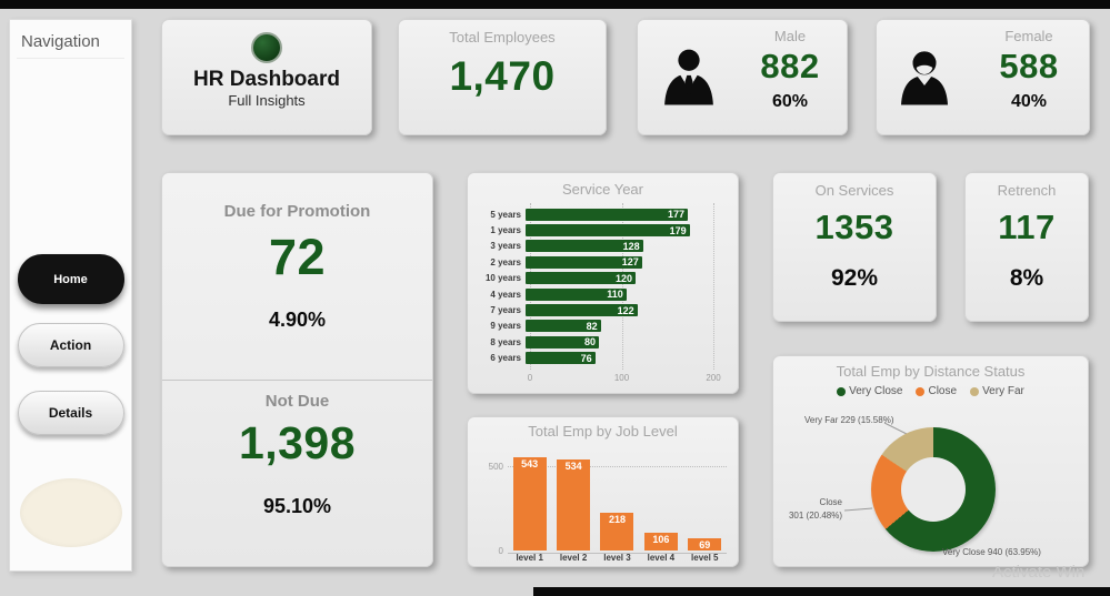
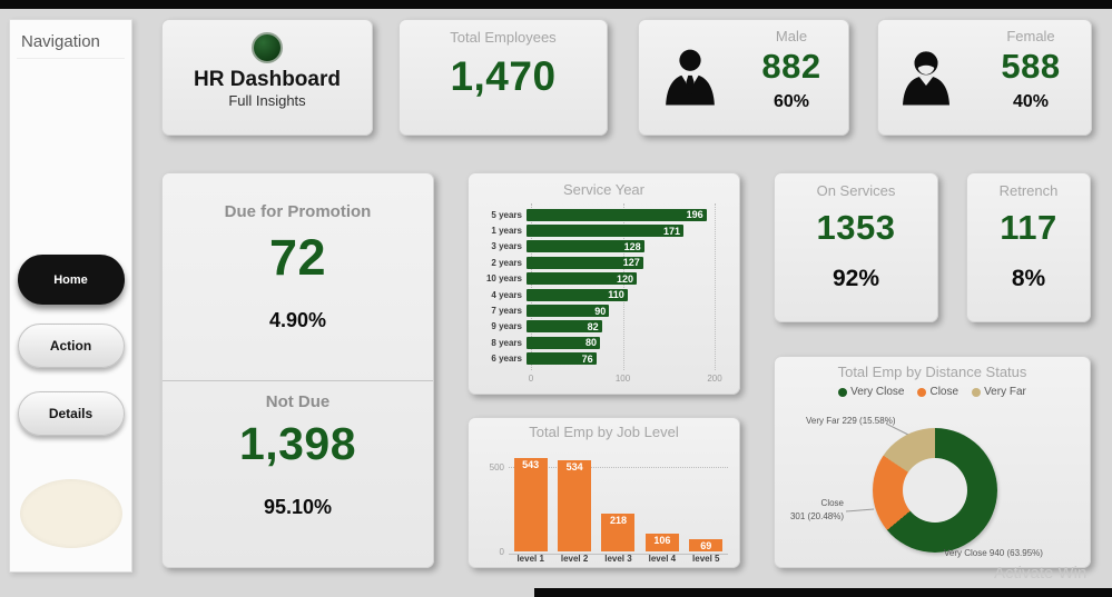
Service Year/5 years: 177 -> 196
Service Year/1 years: 179 -> 171
Service Year/7 years: 122 -> 90
